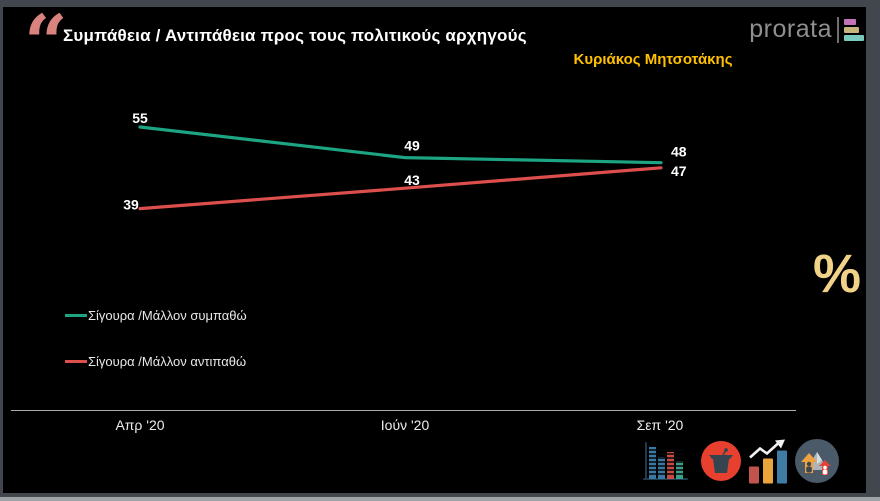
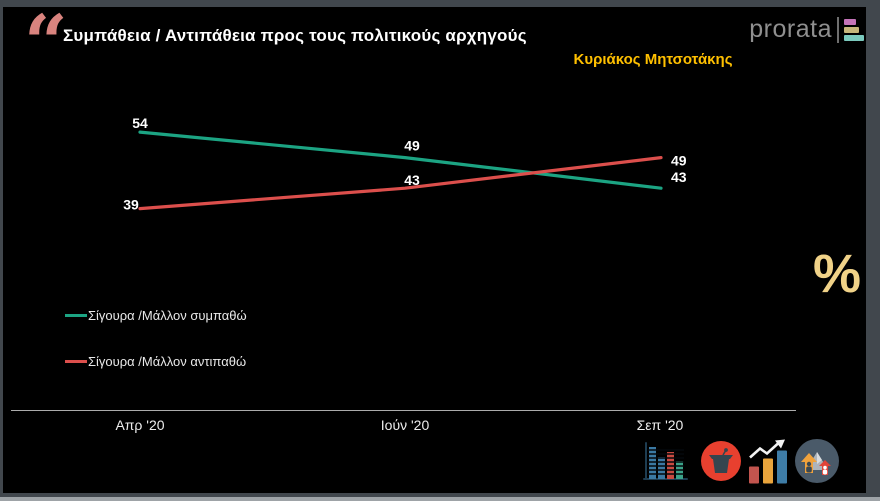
Σίγουρα /Μάλλον συμπαθώ/Απρ '20: 55 -> 54
Σίγουρα /Μάλλον συμπαθώ/Σεπ '20: 48 -> 43
Σίγουρα /Μάλλον αντιπαθώ/Σεπ '20: 47 -> 49
